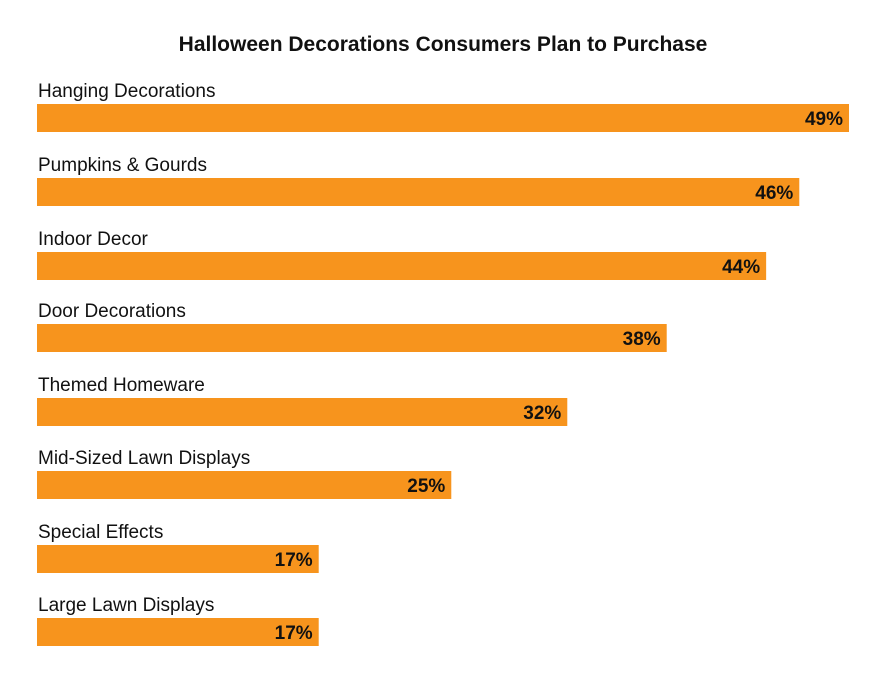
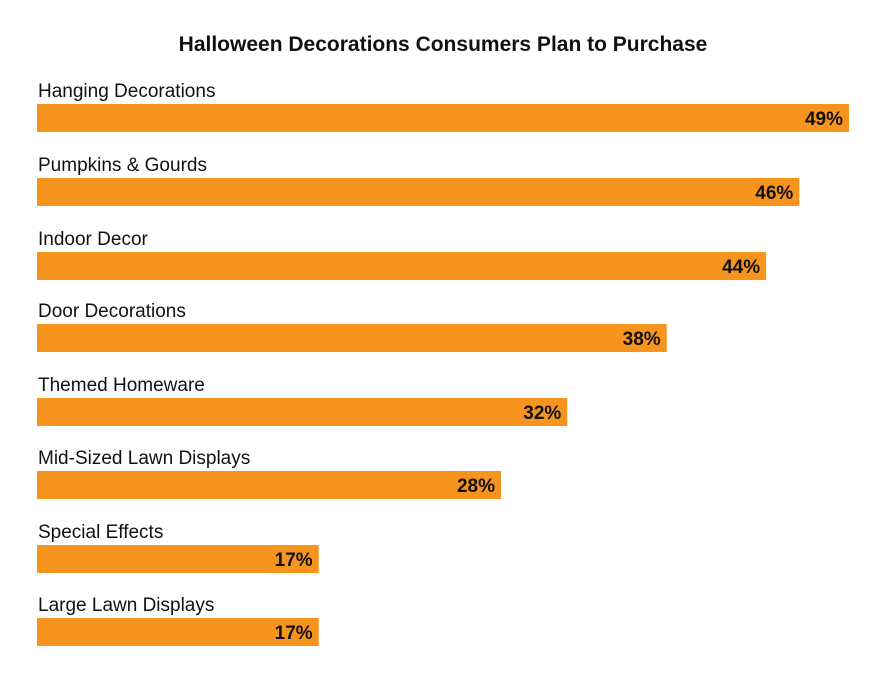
Mid-Sized Lawn Displays: 25% -> 28%
